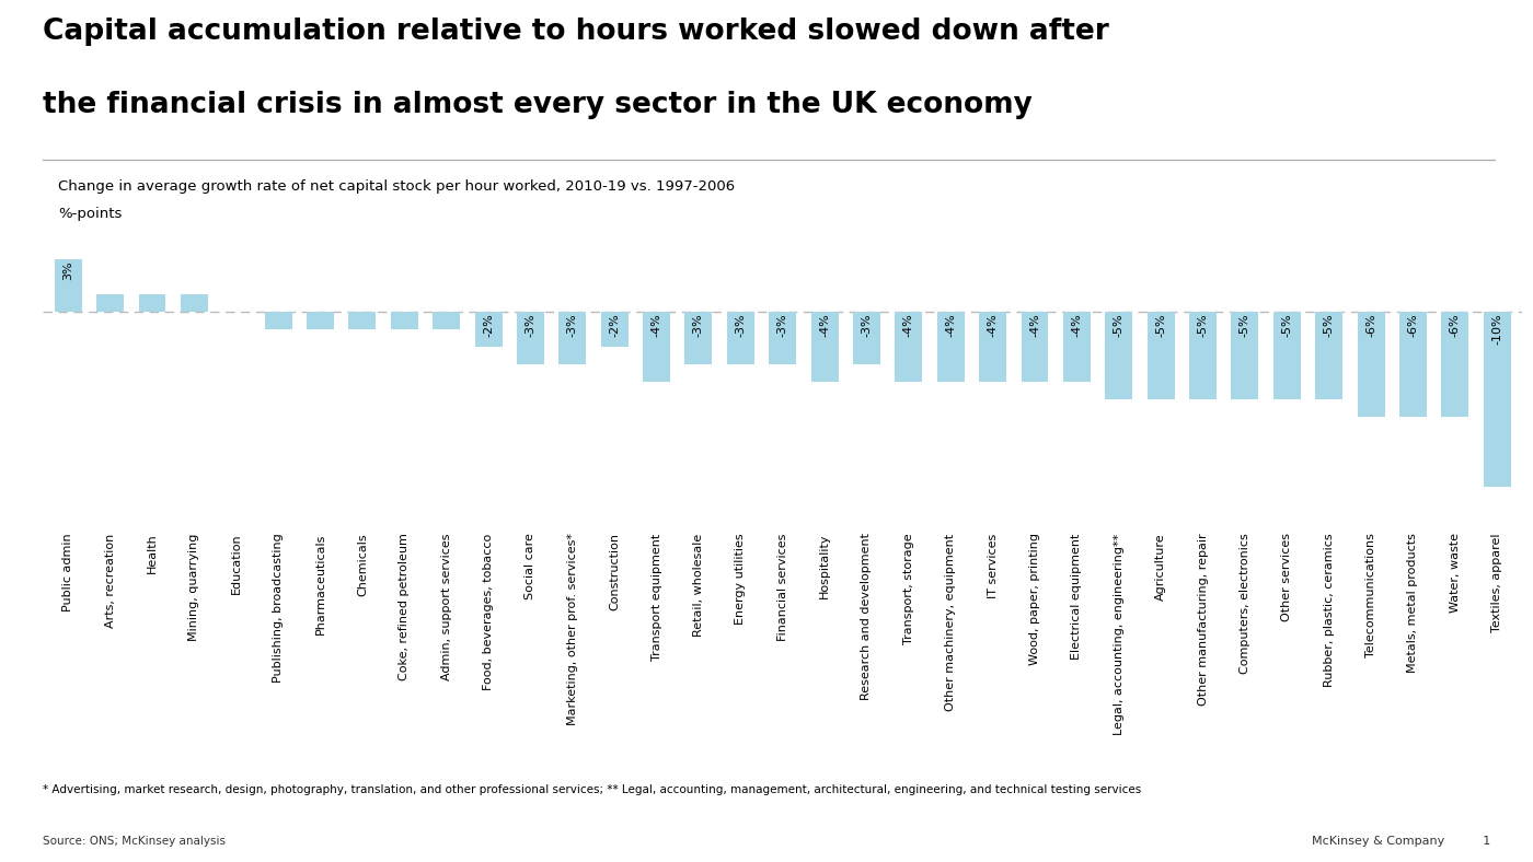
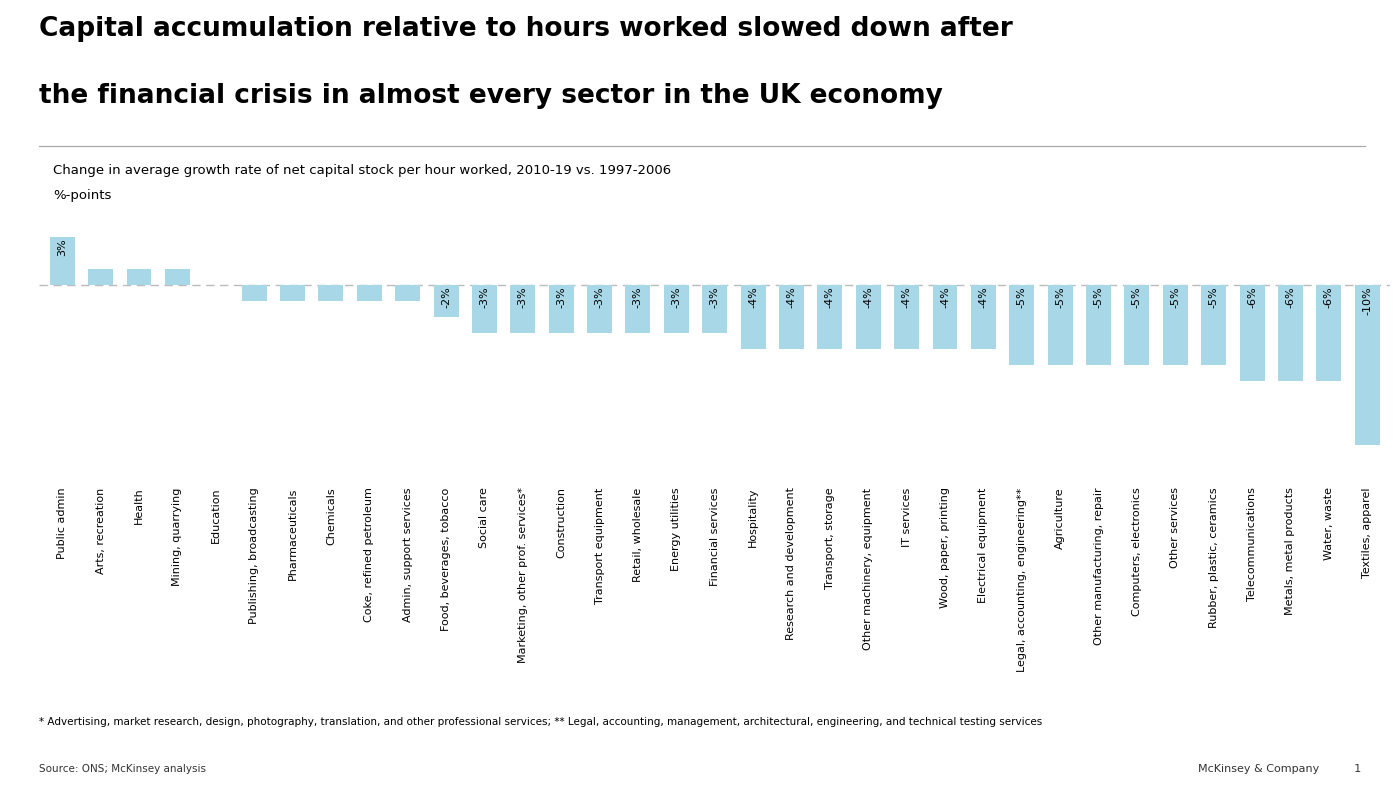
Construction: -2% -> -3%
Transport equipment: -4% -> -3%
Research and development: -3% -> -4%
